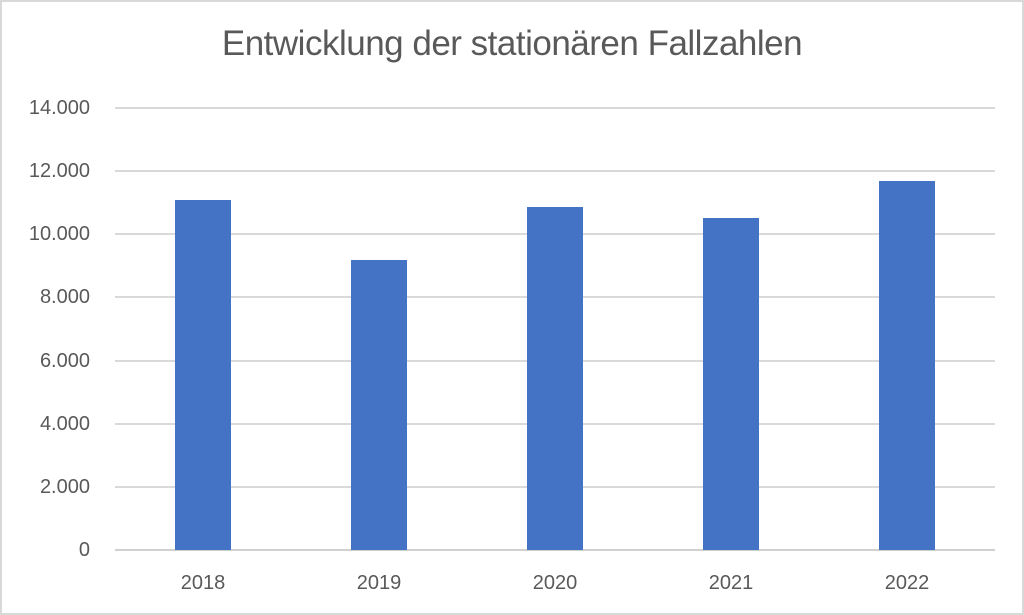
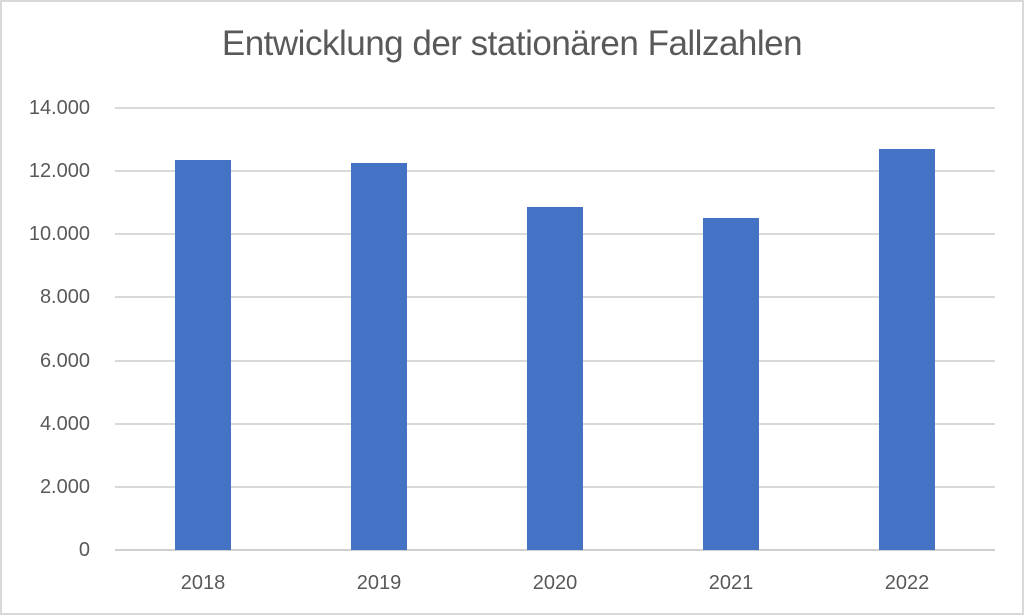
2018: 11100 -> 12400
2019: 9200 -> 12200
2022: 11700 -> 12700
